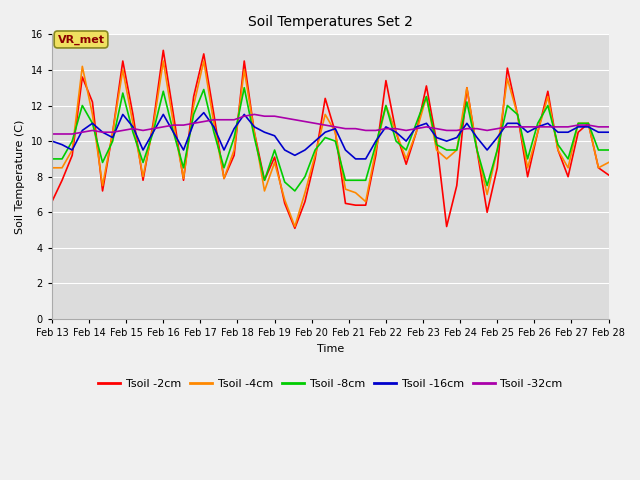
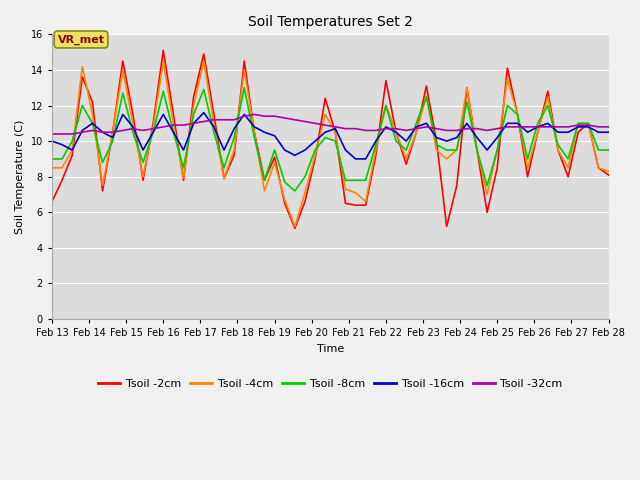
Tsoil -4cm/Feb 28: 8.8 -> 8.3
